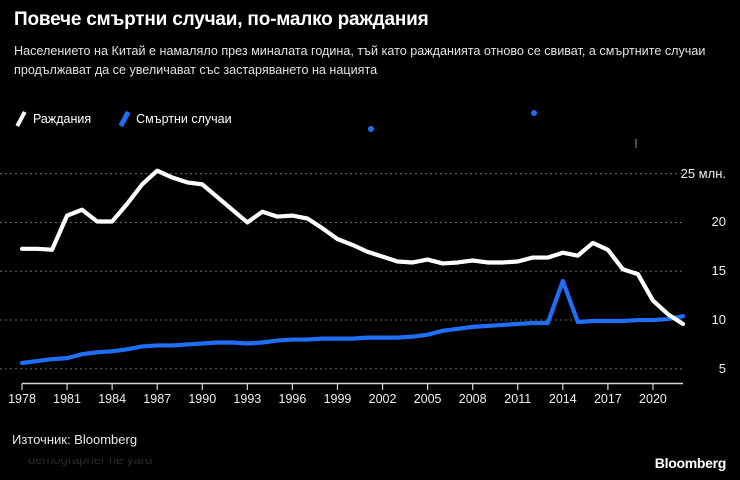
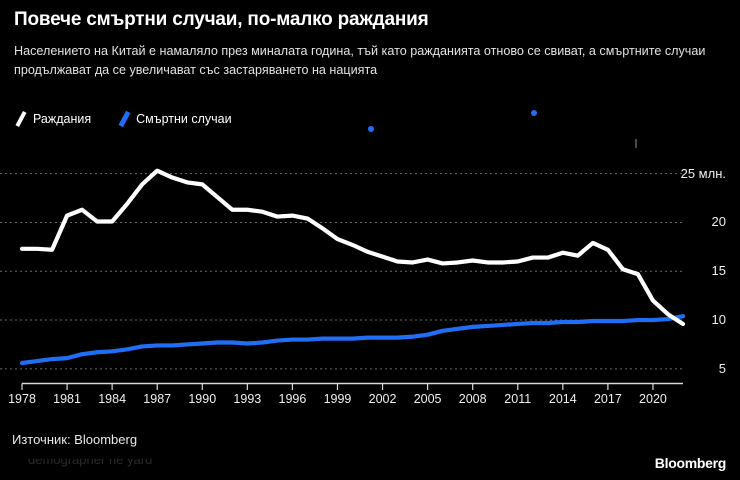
Раждания/1993: 20 -> 21
Смъртни случаи/2014: 14 -> 10
